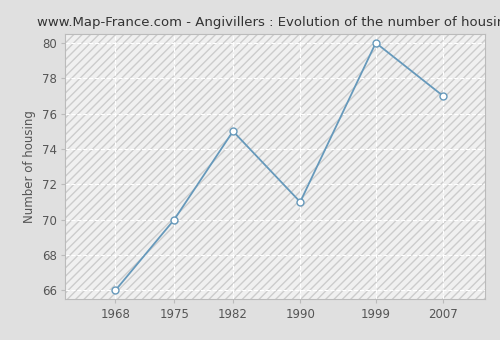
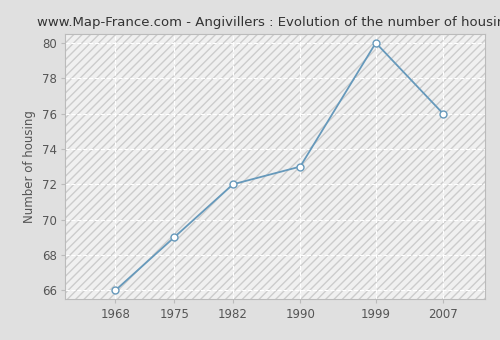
1975: 70 -> 69
1982: 75 -> 72
1990: 71 -> 73
2007: 77 -> 76
